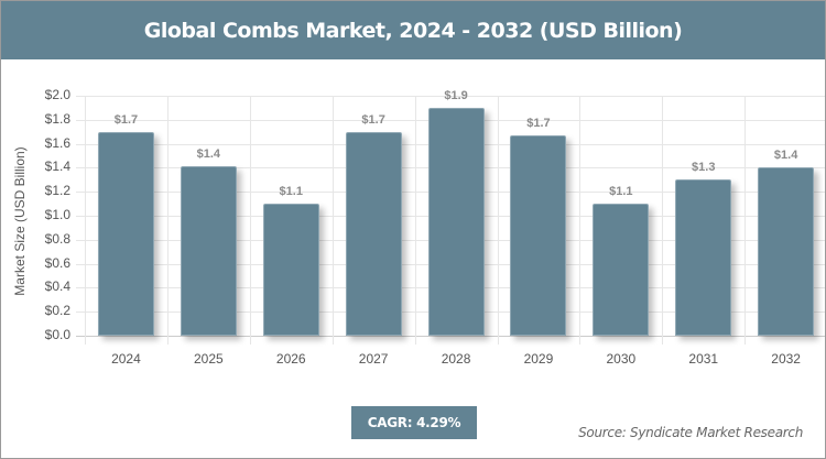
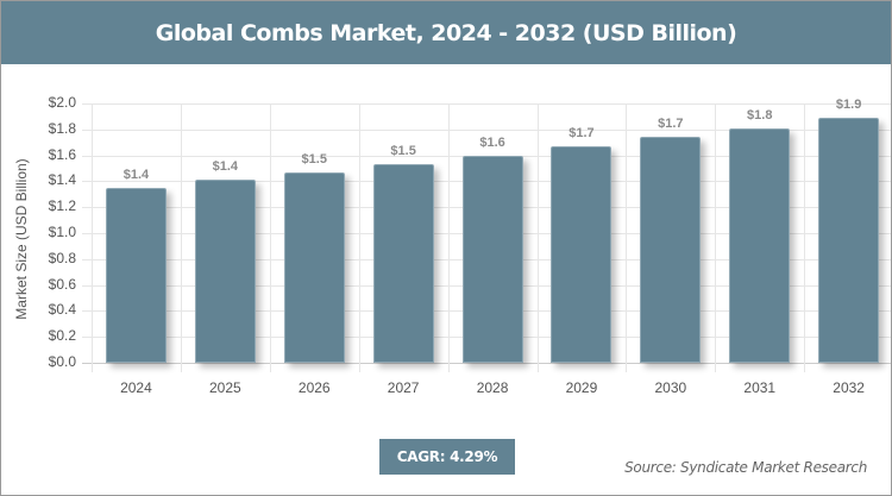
2024: $1.7 -> $1.4
2026: $1.1 -> $1.5
2027: $1.7 -> $1.5
2028: $1.9 -> $1.6
2030: $1.1 -> $1.7
2031: $1.3 -> $1.8
2032: $1.4 -> $1.9
